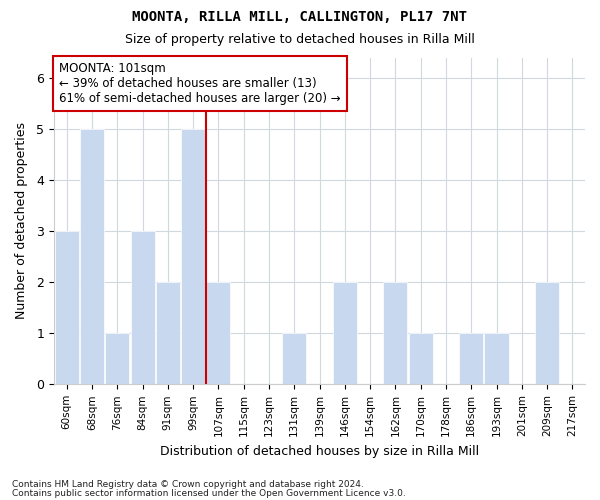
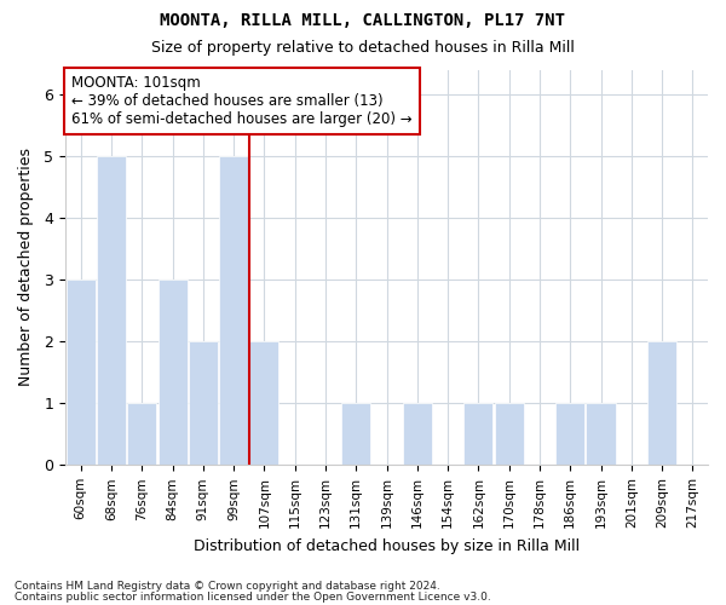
146sqm: 2 -> 1
162sqm: 2 -> 1
